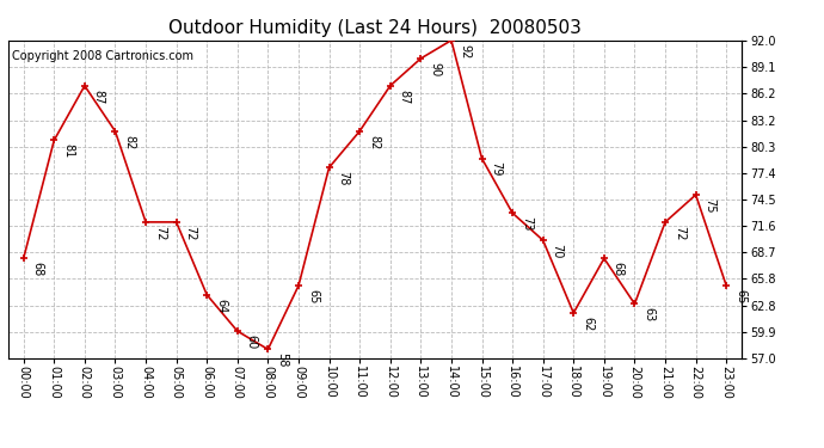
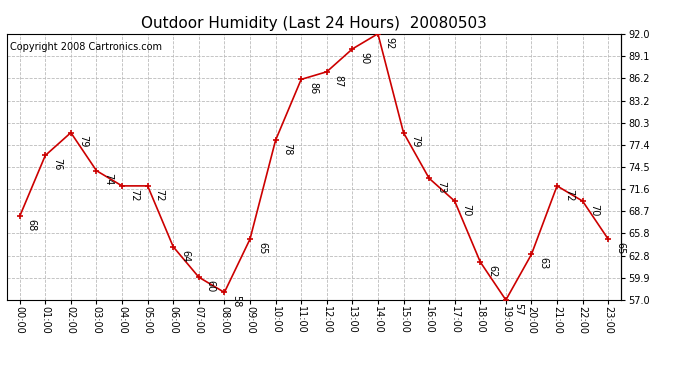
01:00: 81 -> 76
02:00: 87 -> 79
03:00: 82 -> 74
11:00: 82 -> 86
19:00: 68 -> 57
22:00: 75 -> 70
